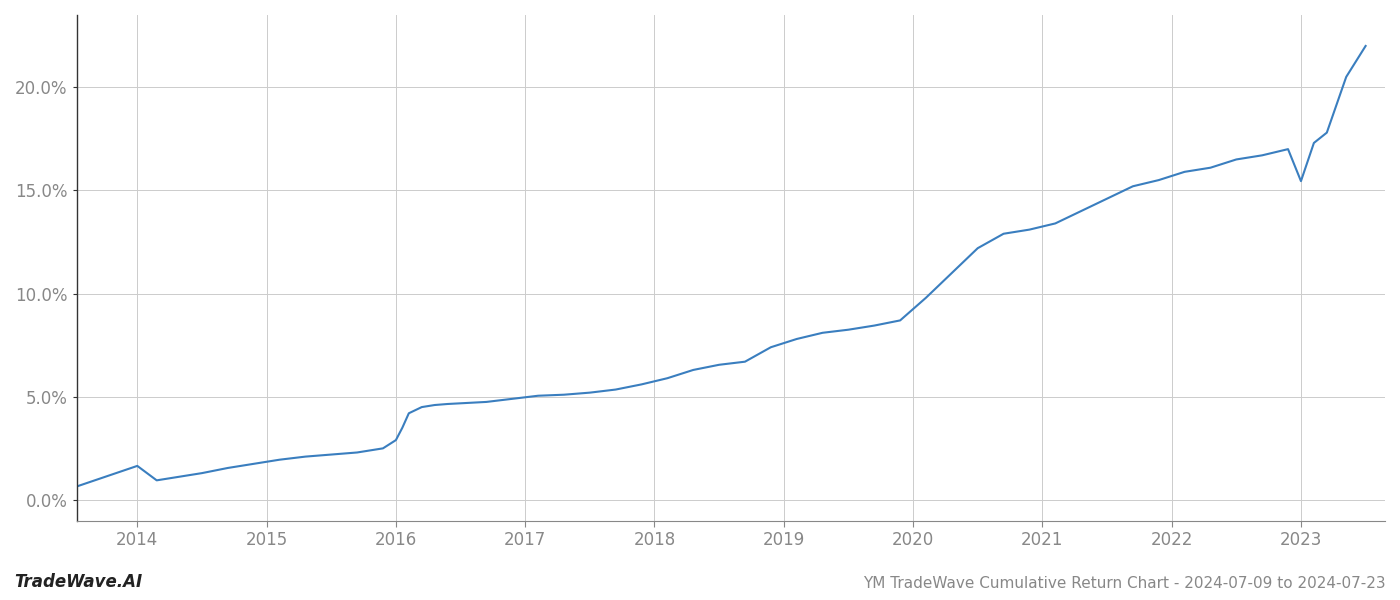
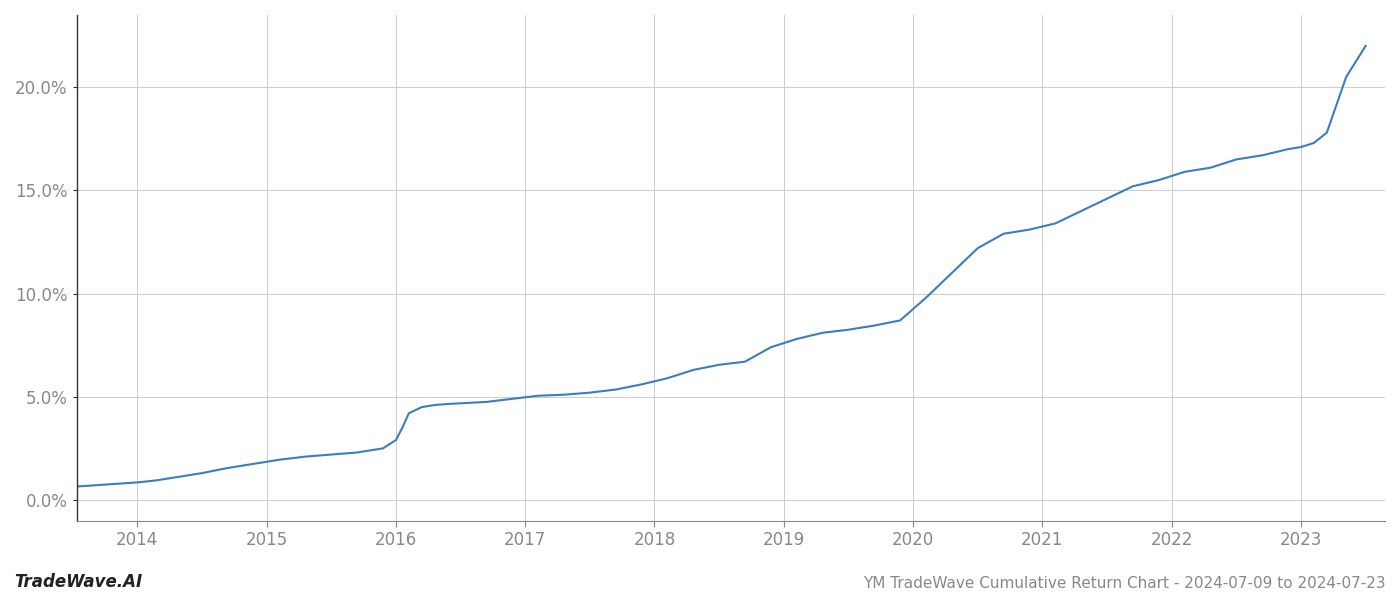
2014: 1.65% -> 0.85%
2023: 15.45% -> 17.10%
